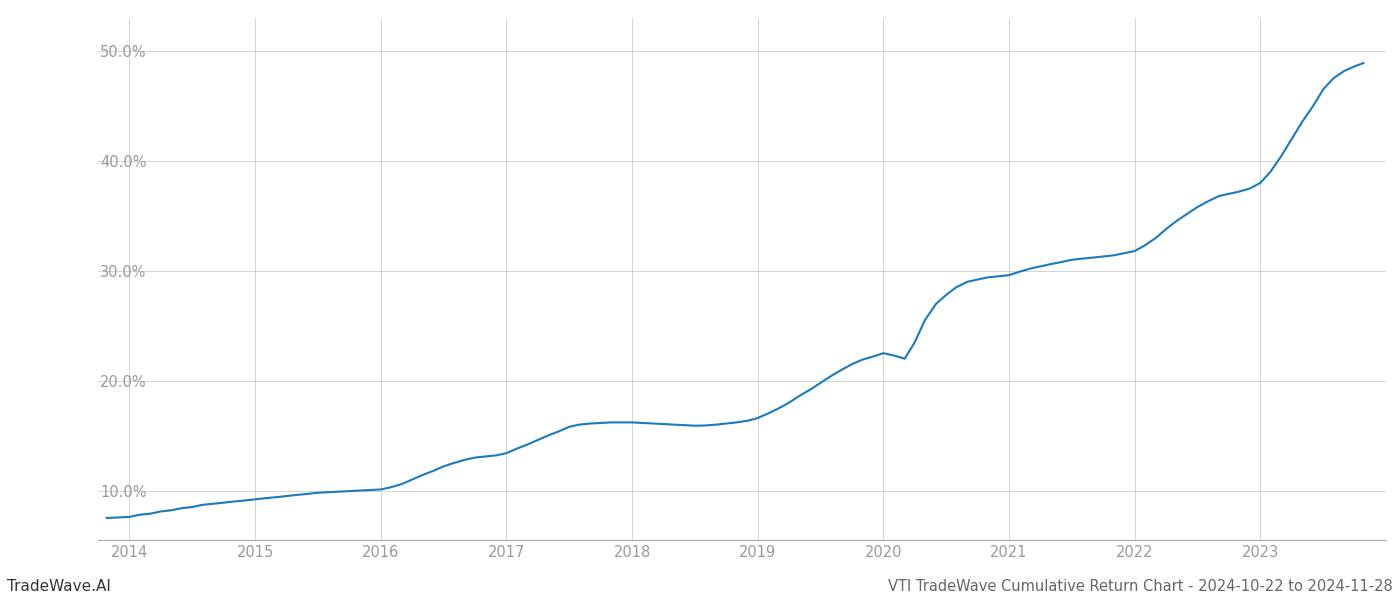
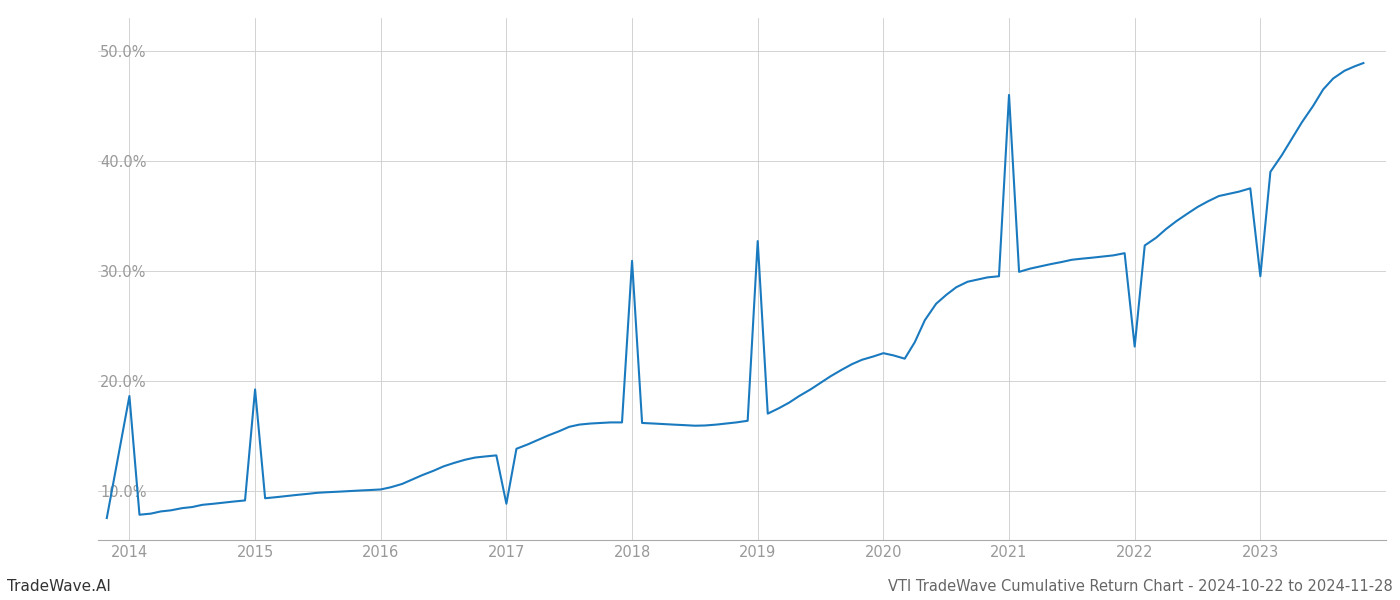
2014: 7.6% -> 18.6%
2015: 9.2% -> 19.2%
2017: 13.4% -> 8.8%
2018: 16.2% -> 30.9%
2019: 16.6% -> 32.7%
2021: 29.6% -> 46.0%
2022: 31.8% -> 23.1%
2023: 38.0% -> 29.5%
